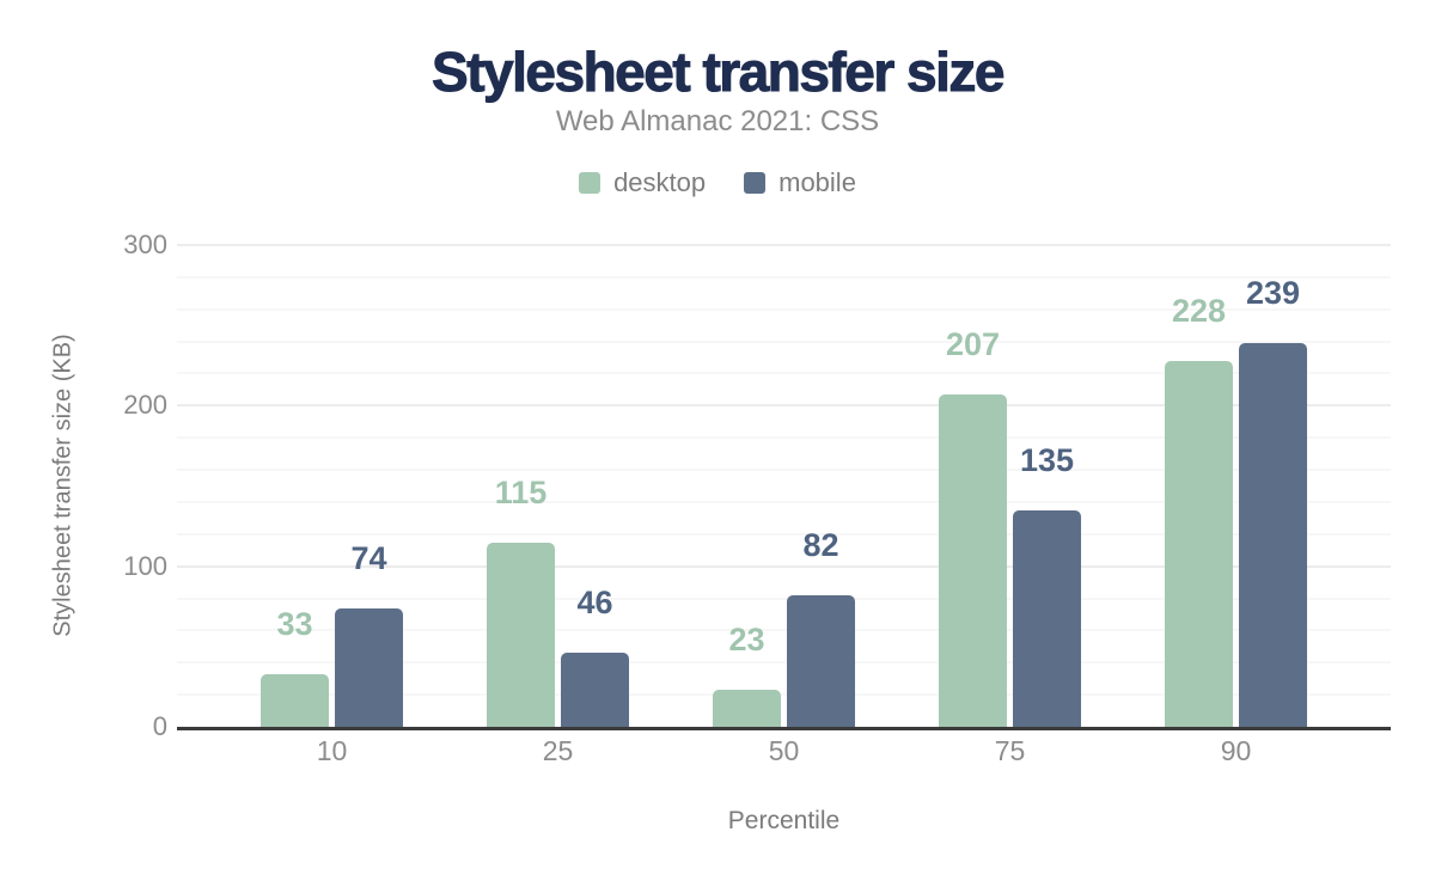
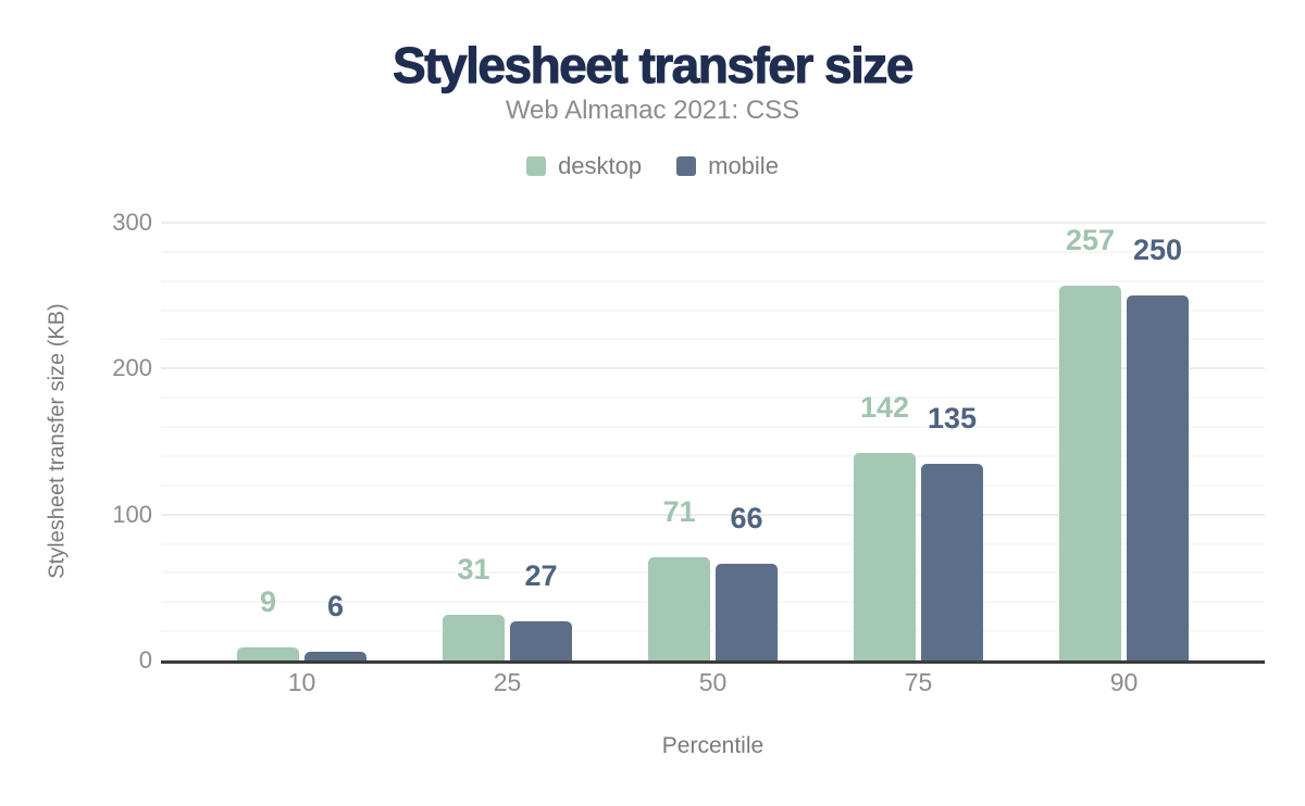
desktop/10: 33 -> 9
mobile/10: 74 -> 6
desktop/25: 115 -> 31
mobile/25: 46 -> 27
desktop/50: 23 -> 71
mobile/50: 82 -> 66
desktop/75: 207 -> 142
desktop/90: 228 -> 257
mobile/90: 239 -> 250
